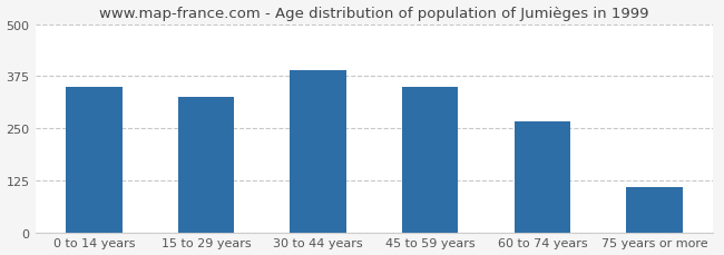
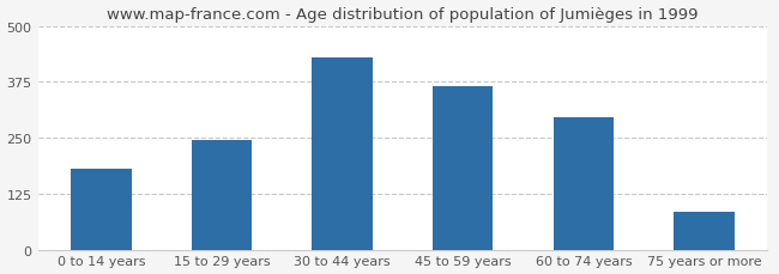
0 to 14 years: 348 -> 180
15 to 29 years: 325 -> 245
30 to 44 years: 390 -> 430
45 to 59 years: 348 -> 365
60 to 74 years: 265 -> 295
75 years or more: 108 -> 85
